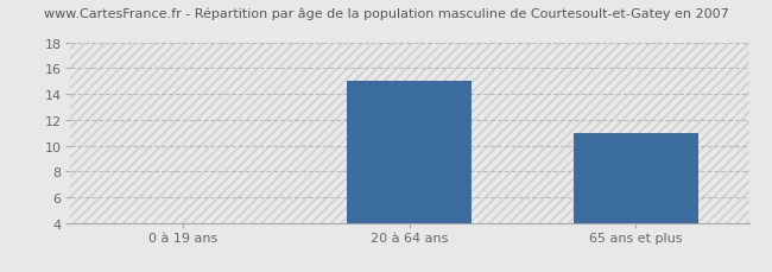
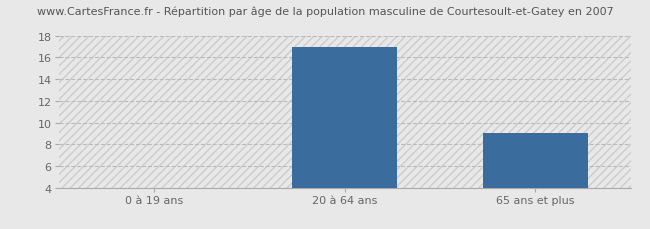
20 à 64 ans: 15 -> 17
65 ans et plus: 11 -> 9
